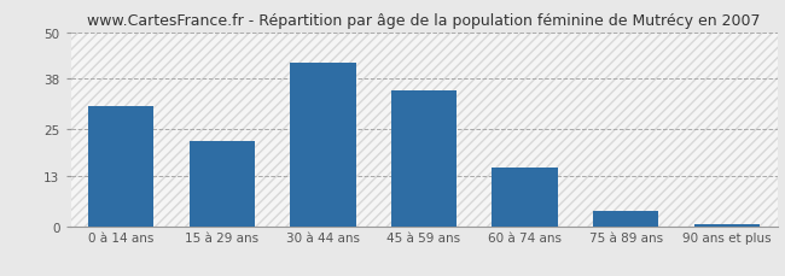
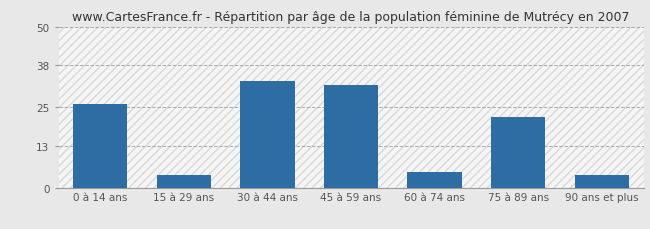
0 à 14 ans: 31.0 -> 26.0
15 à 29 ans: 22.0 -> 4.0
30 à 44 ans: 42.0 -> 33.0
45 à 59 ans: 35.0 -> 32.0
60 à 74 ans: 15.0 -> 5.0
75 à 89 ans: 4.0 -> 22.0
90 ans et plus: 0.5 -> 4.0
